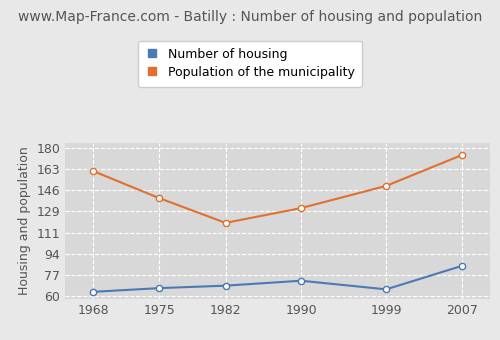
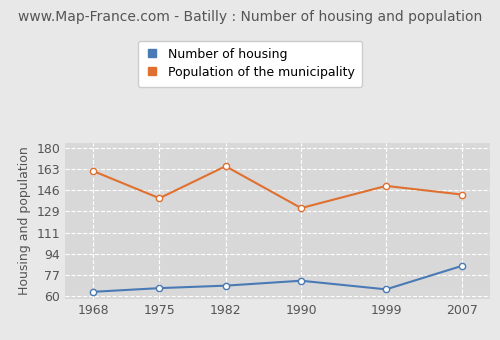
Population of the municipality/1982: 119 -> 165
Population of the municipality/2007: 174 -> 142
